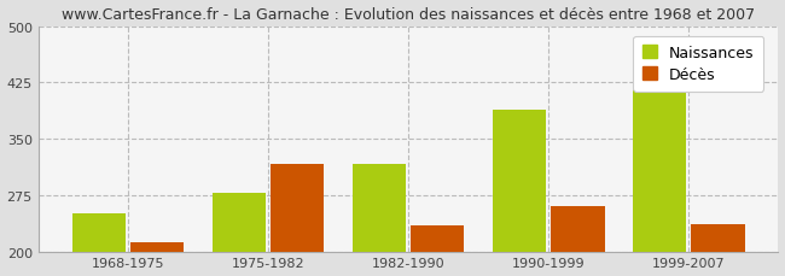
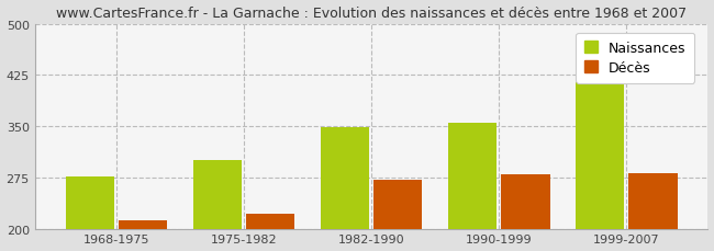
Naissances/1968-1975: 250 -> 277
Naissances/1975-1982: 278 -> 300
Décès/1975-1982: 316 -> 222
Naissances/1982-1990: 316 -> 348
Décès/1982-1990: 234 -> 271
Naissances/1990-1999: 388 -> 355
Décès/1990-1999: 260 -> 279
Décès/1999-2007: 236 -> 281
